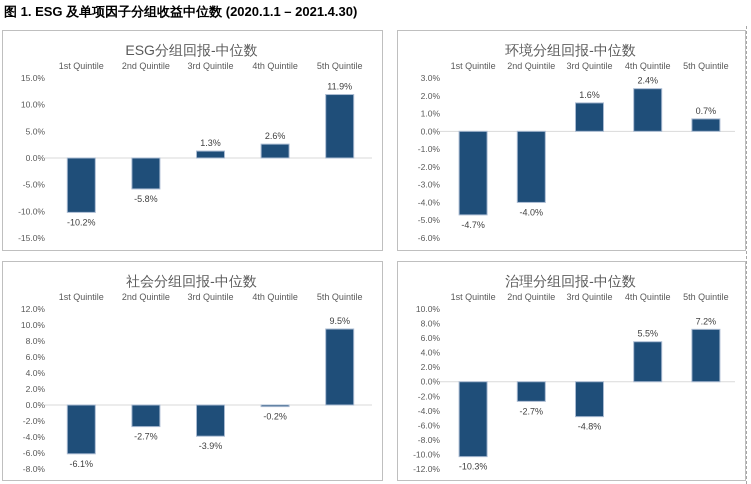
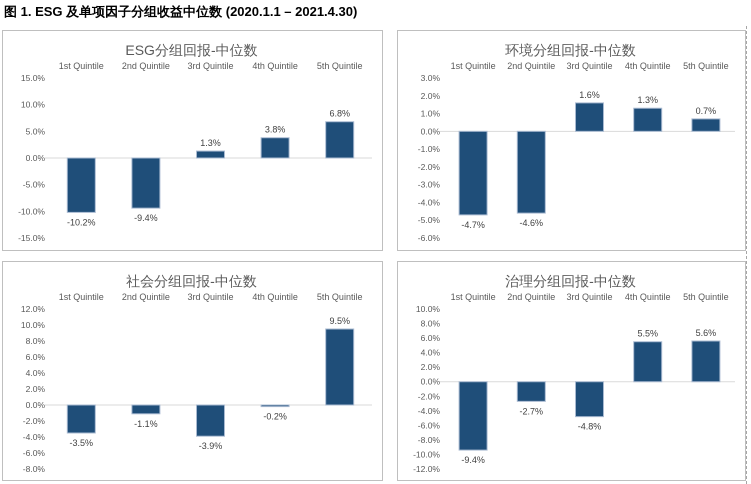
ESG分组回报-中位数/2nd Quintile: -5.8% -> -9.4%
ESG分组回报-中位数/4th Quintile: 2.6% -> 3.8%
ESG分组回报-中位数/5th Quintile: 11.9% -> 6.8%
环境分组回报-中位数/2nd Quintile: -4.0% -> -4.6%
环境分组回报-中位数/4th Quintile: 2.4% -> 1.3%
社会分组回报-中位数/1st Quintile: -6.1% -> -3.5%
社会分组回报-中位数/2nd Quintile: -2.7% -> -1.1%
治理分组回报-中位数/1st Quintile: -10.3% -> -9.4%
治理分组回报-中位数/5th Quintile: 7.2% -> 5.6%
